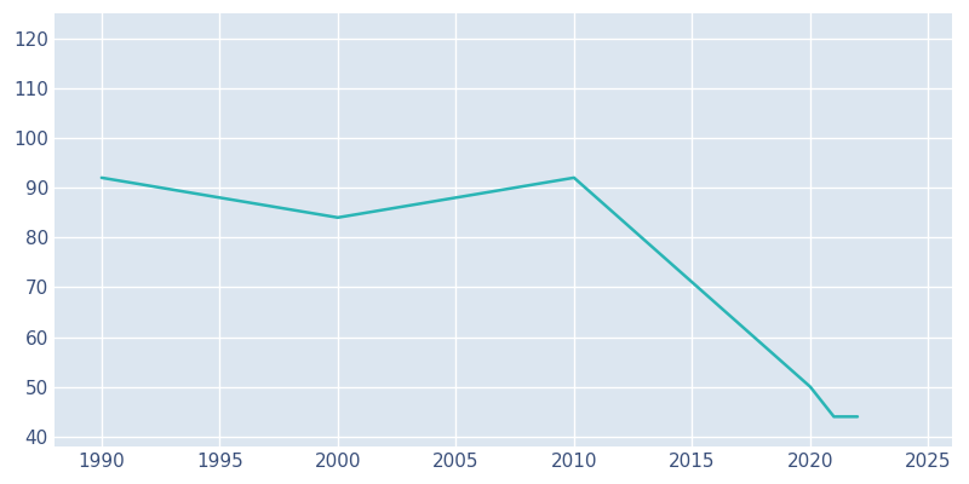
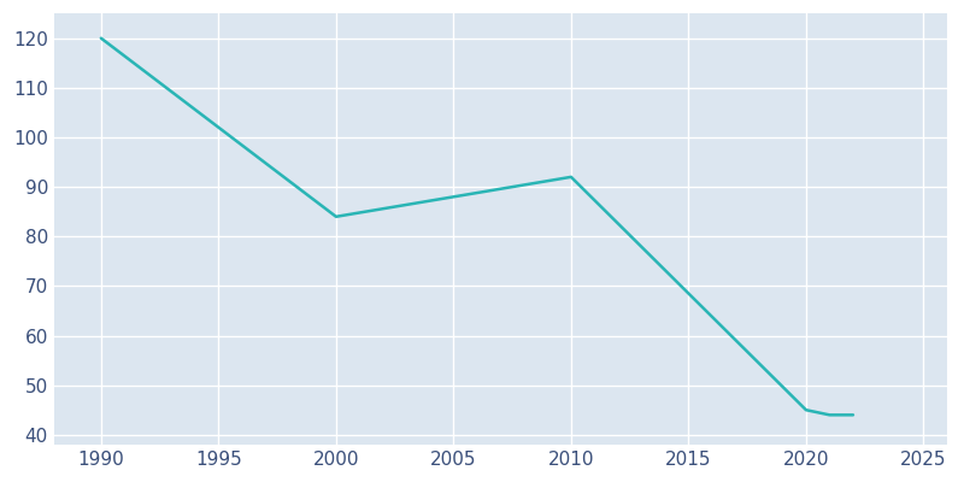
1990: 92 -> 120
2020: 50 -> 45
